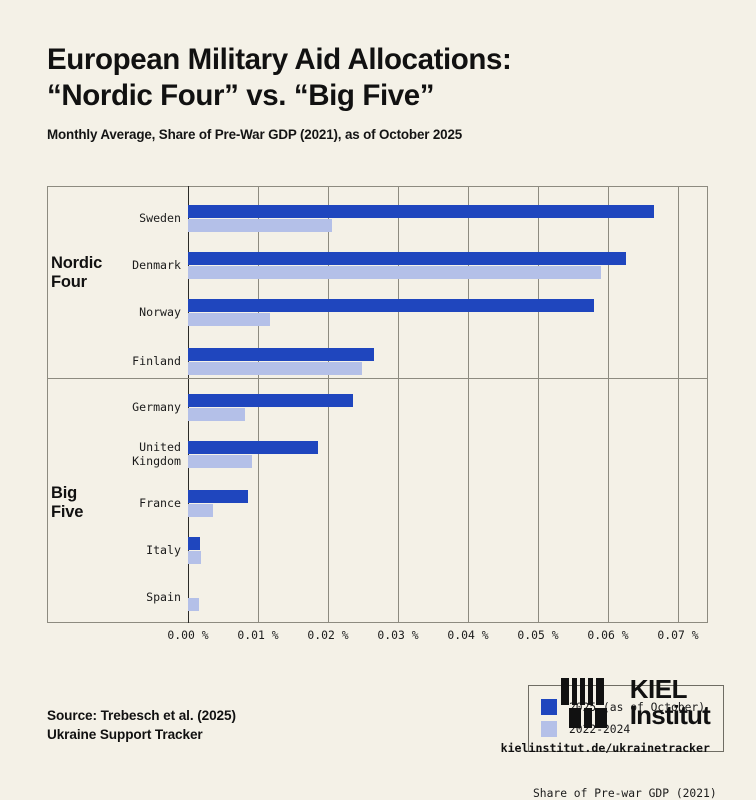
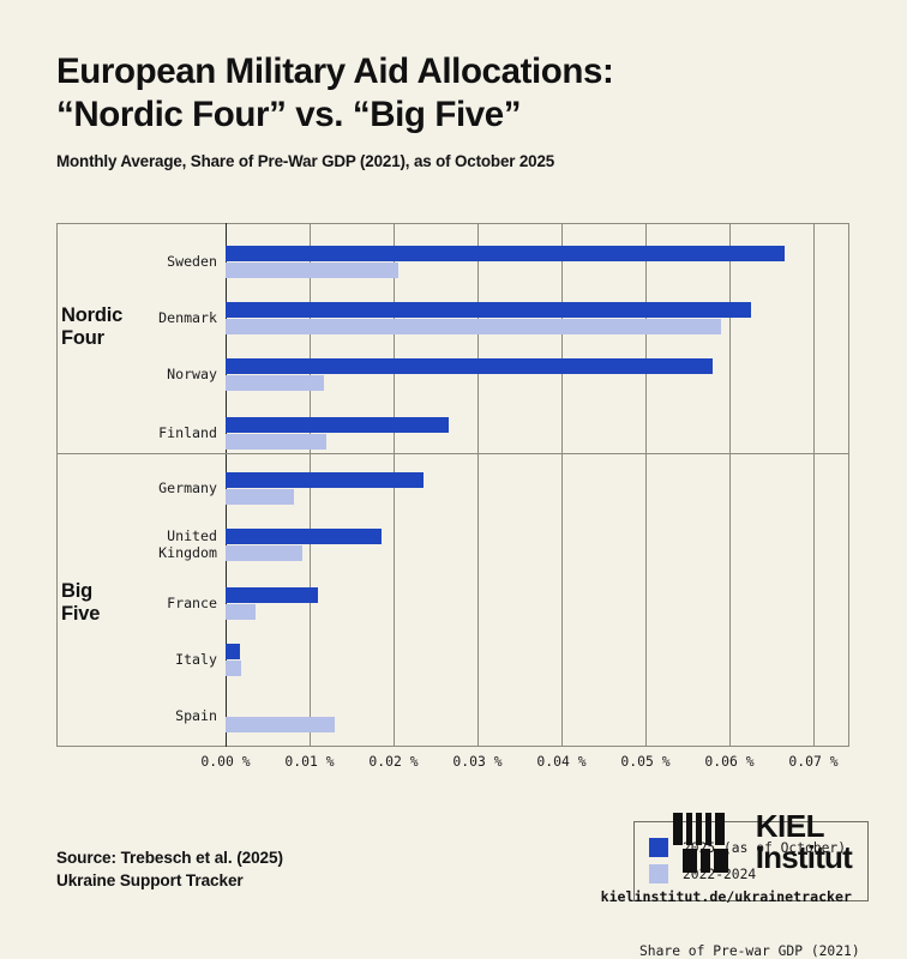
2022-2024/Finland: 0.025% -> 0.012%
2025 (as of October)/France: 0.009% -> 0.011%
2022-2024/Spain: 0.002% -> 0.013%
